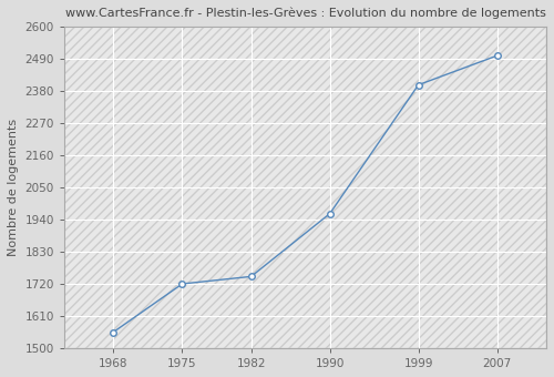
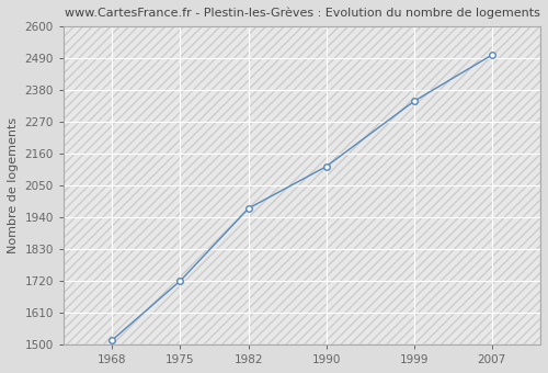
1968: 1555 -> 1515
1982: 1745 -> 1970
1990: 1960 -> 2115
1999: 2400 -> 2340
